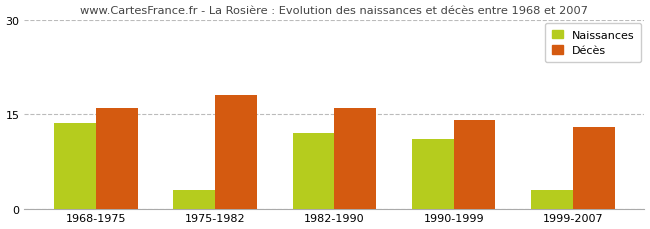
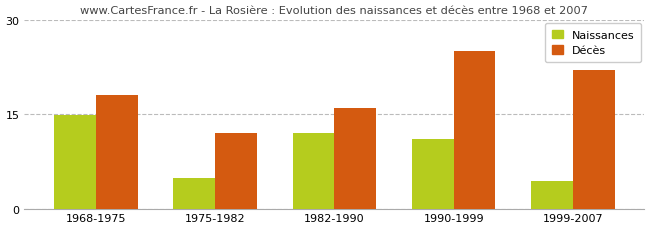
Naissances/1968-1975: 13.5 -> 14.8
Décès/1968-1975: 16 -> 18
Naissances/1975-1982: 3.0 -> 4.8
Décès/1975-1982: 18 -> 12
Décès/1990-1999: 14 -> 25
Naissances/1999-2007: 3.0 -> 4.4
Décès/1999-2007: 13 -> 22
